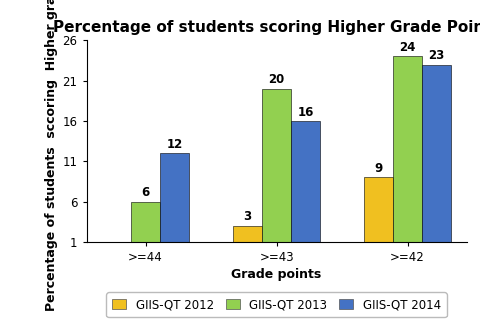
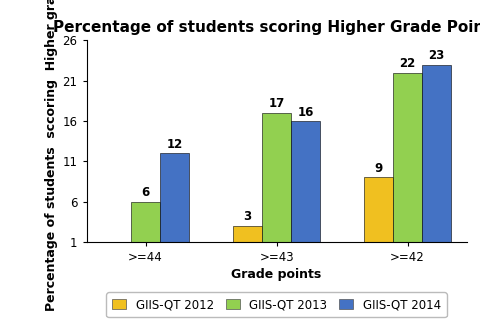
GIIS-QT 2013/>=43: 20 -> 17
GIIS-QT 2013/>=42: 24 -> 22
